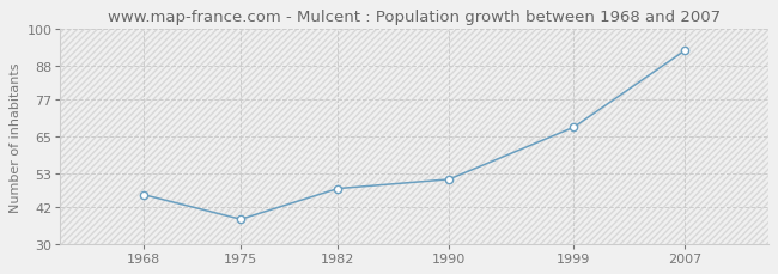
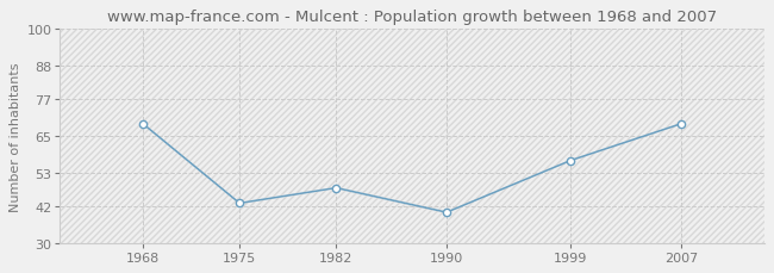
1968: 46 -> 69
1975: 38 -> 43
1990: 51 -> 40
1999: 68 -> 57
2007: 93 -> 69
